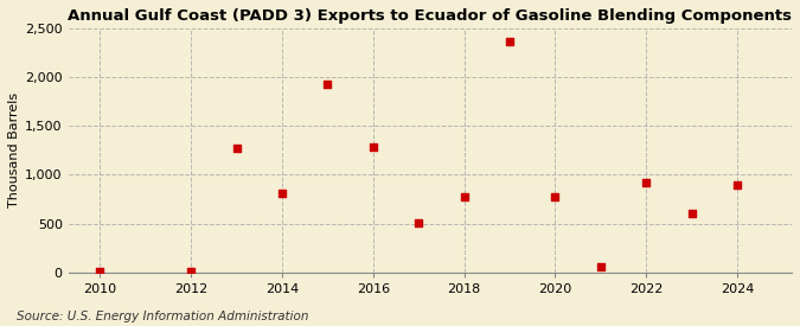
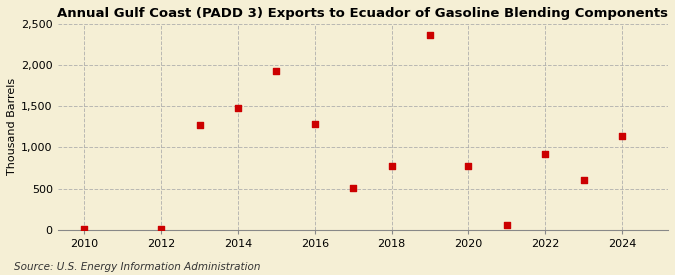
2014: 810 -> 1,480
2024: 890 -> 1,140
